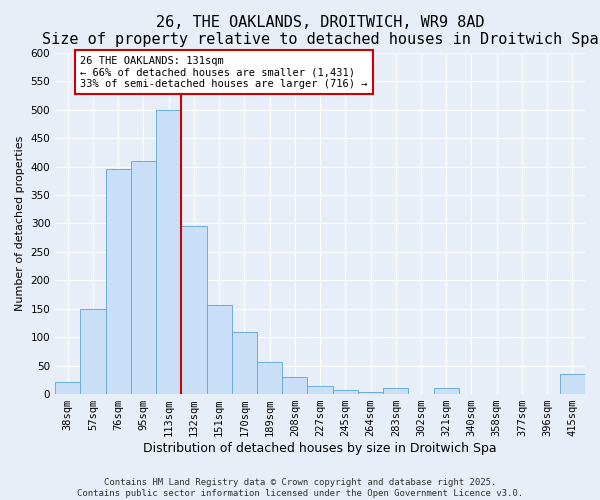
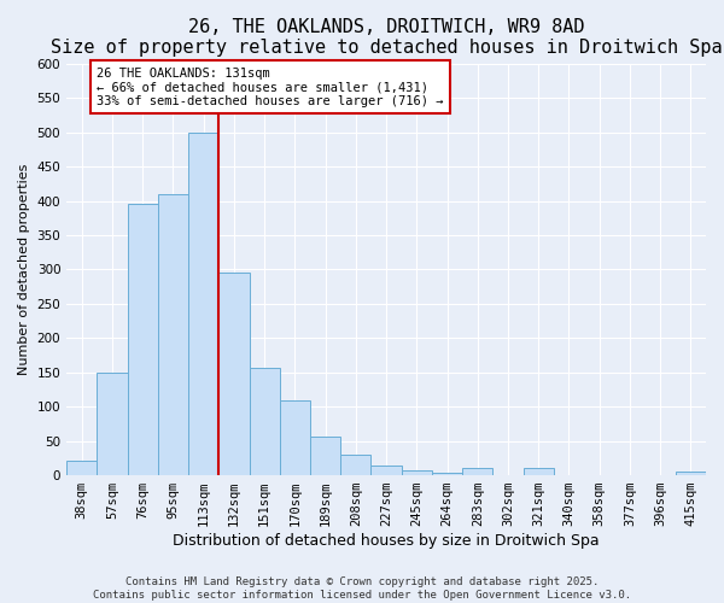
415sqm: 36 -> 5
